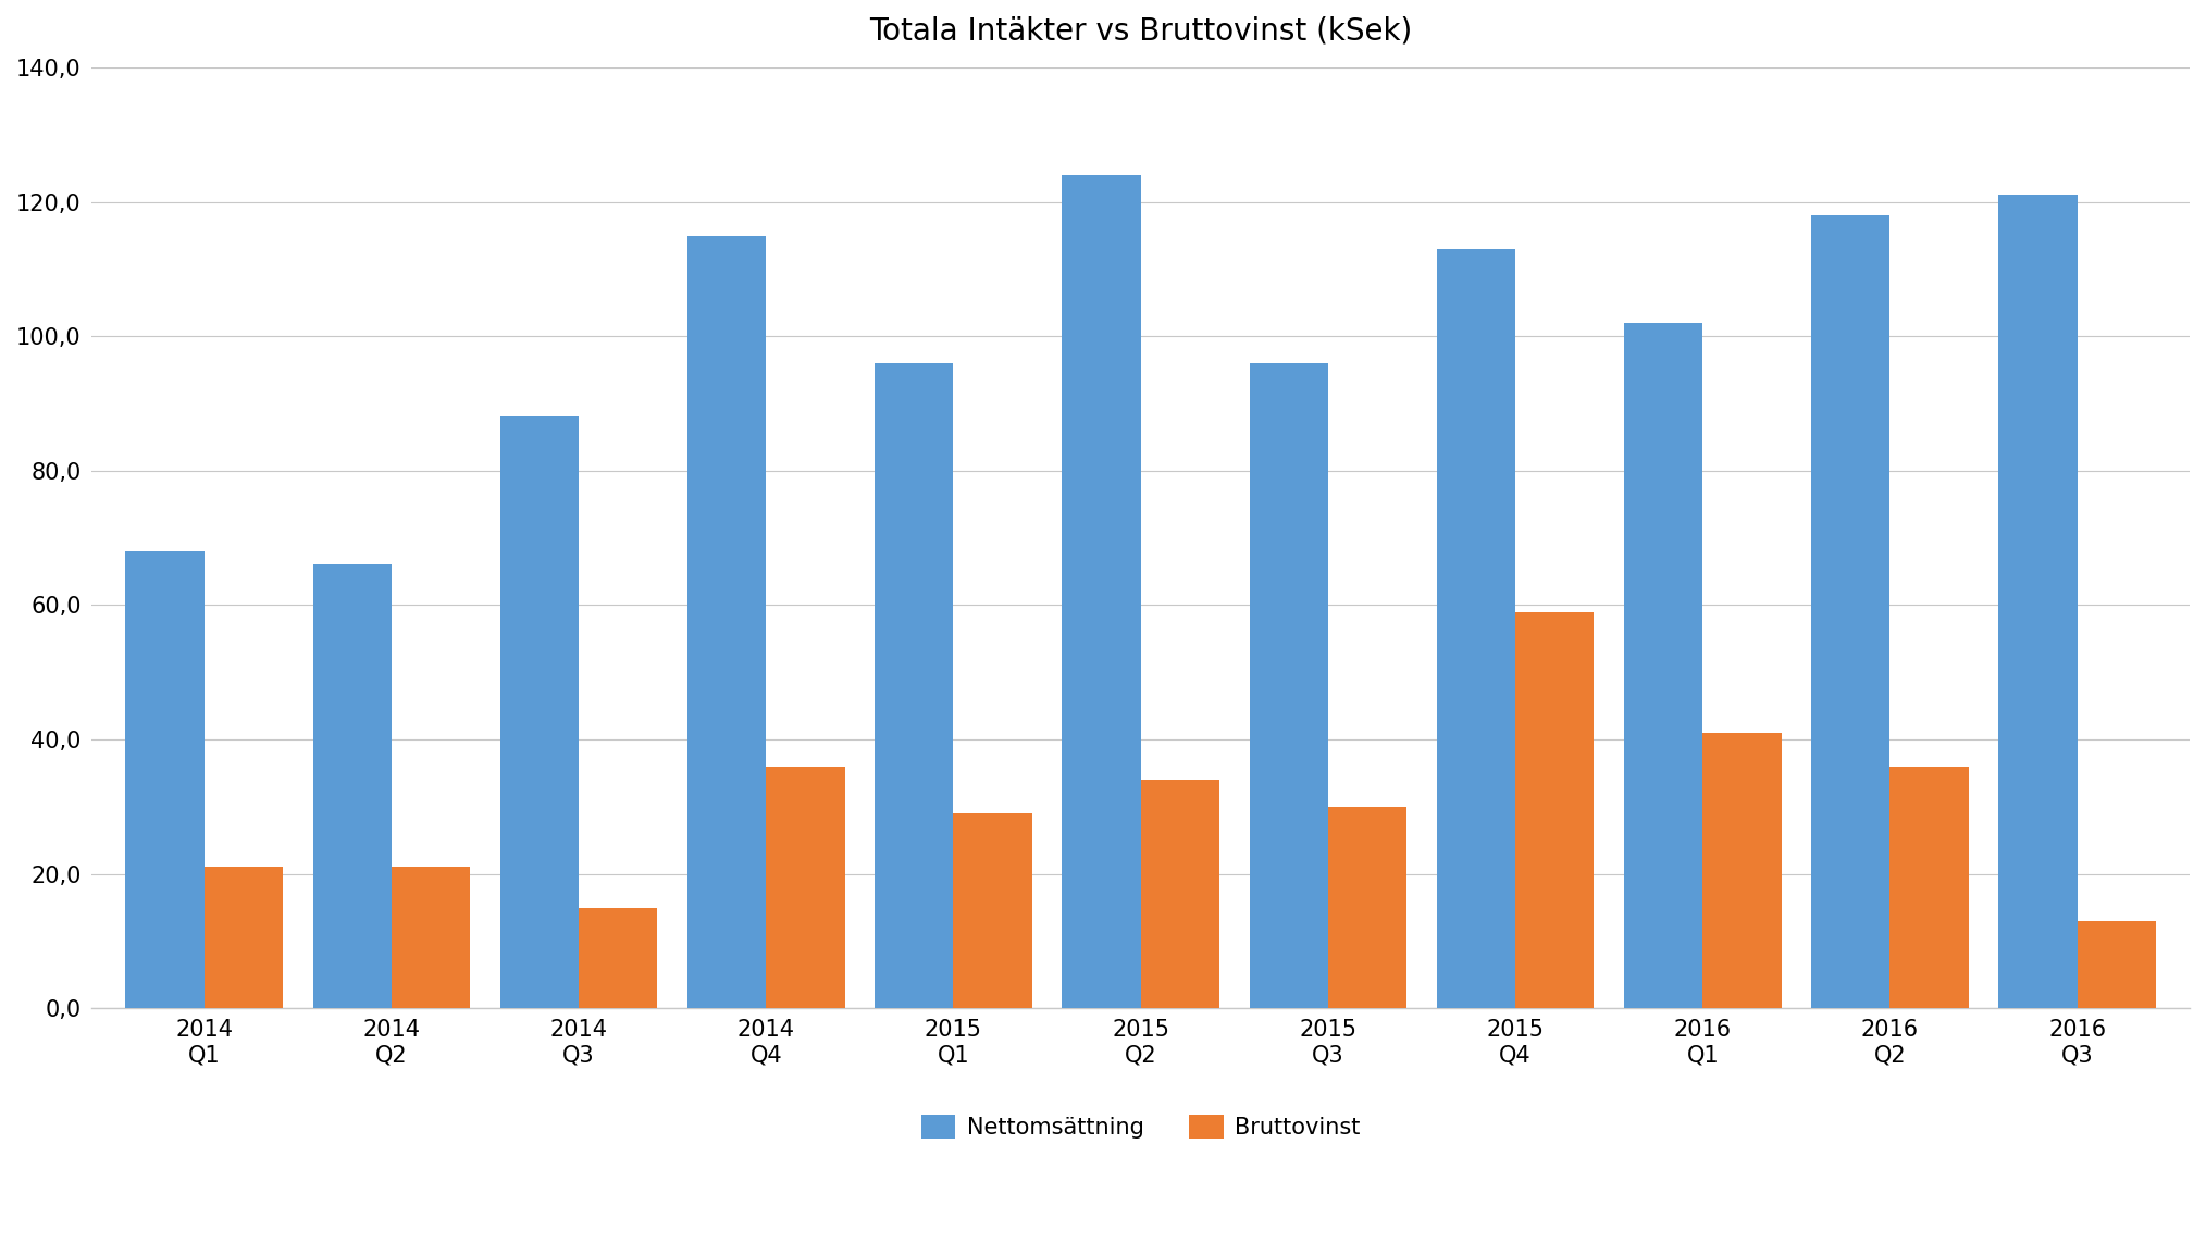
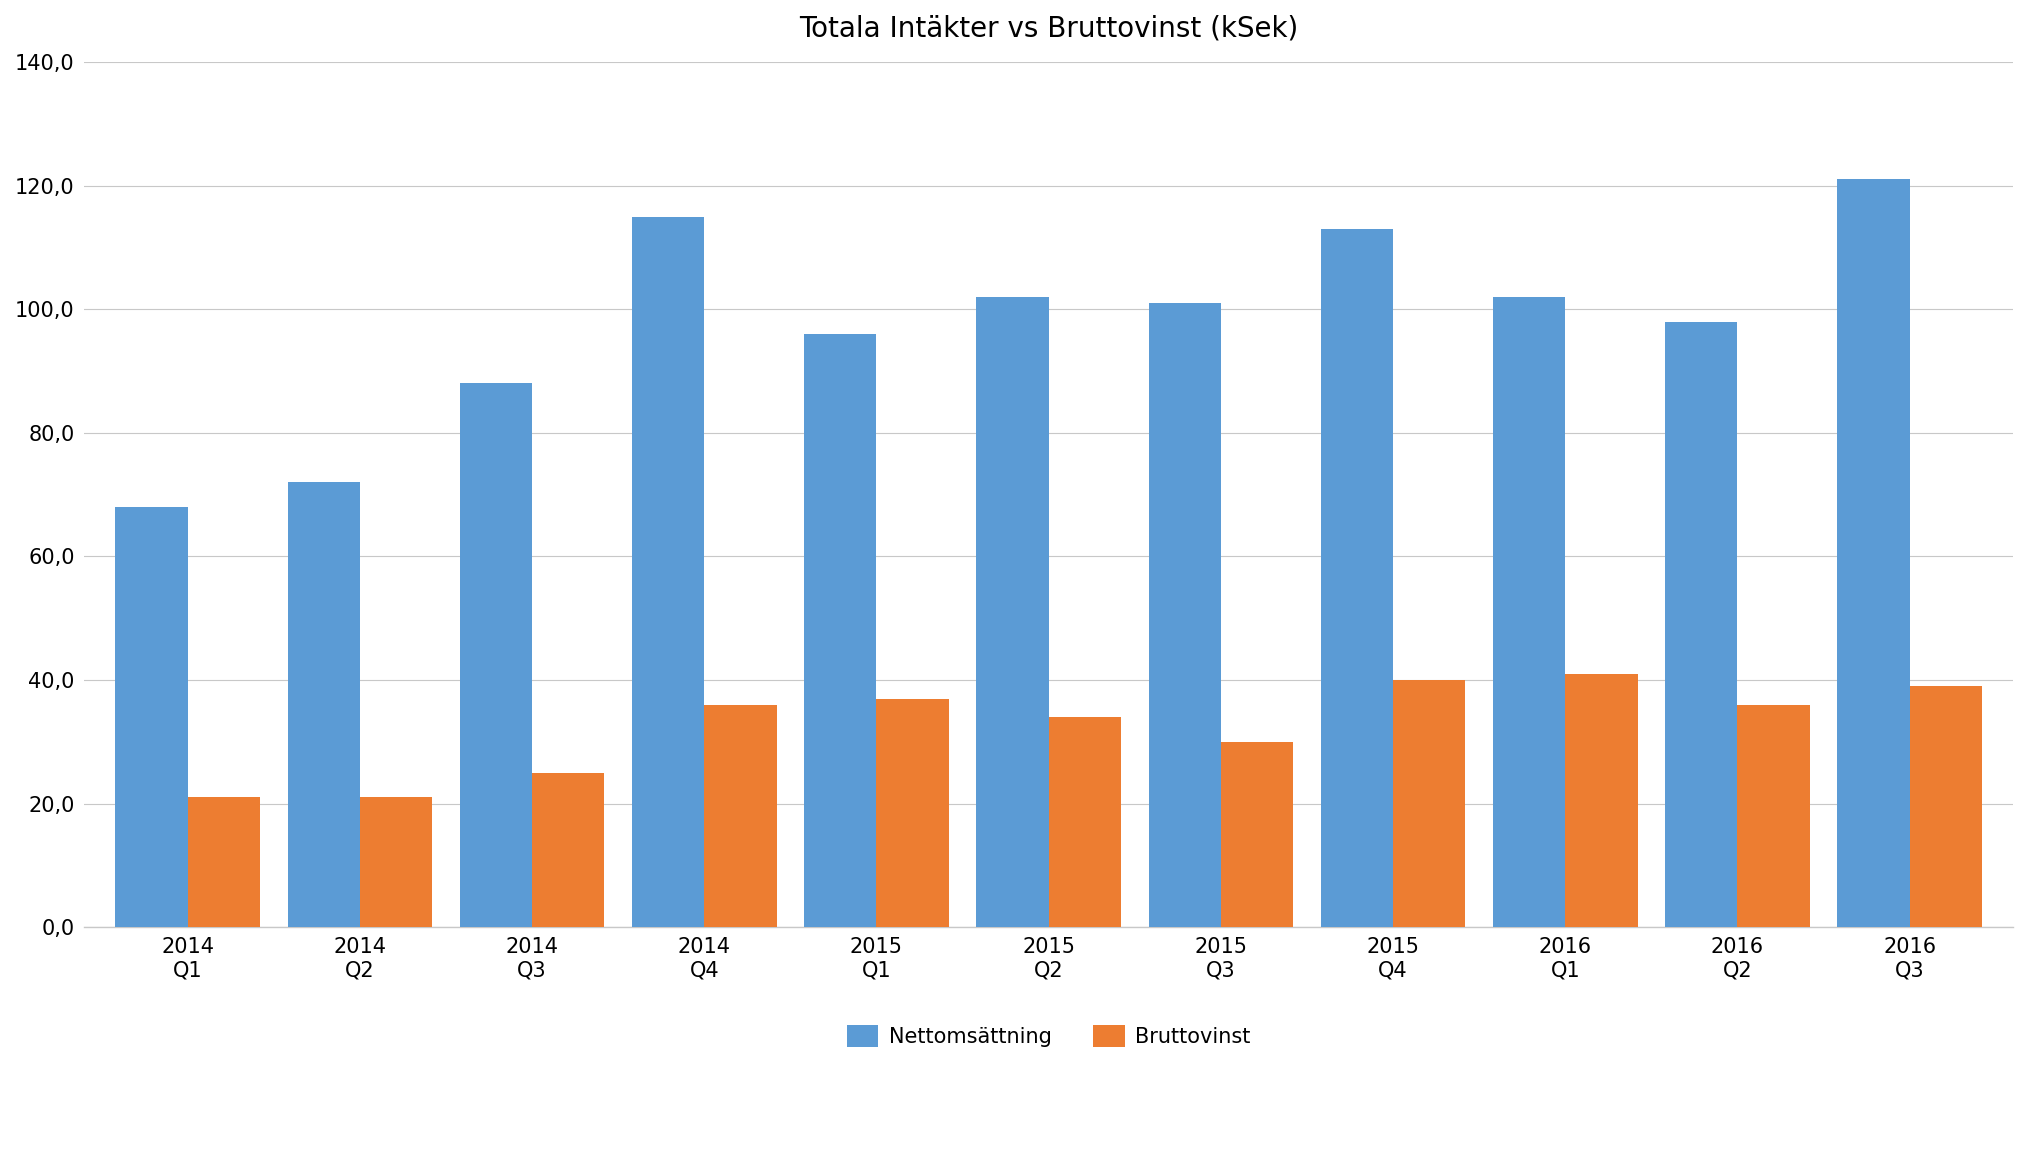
Nettomsättning/2014 Q2: 66 -> 72
Bruttovinst/2014 Q3: 15 -> 25
Bruttovinst/2015 Q1: 29 -> 37
Nettomsättning/2015 Q2: 124 -> 102
Nettomsättning/2015 Q3: 96 -> 101
Bruttovinst/2015 Q4: 59 -> 40
Nettomsättning/2016 Q2: 118 -> 98
Bruttovinst/2016 Q3: 13 -> 39
